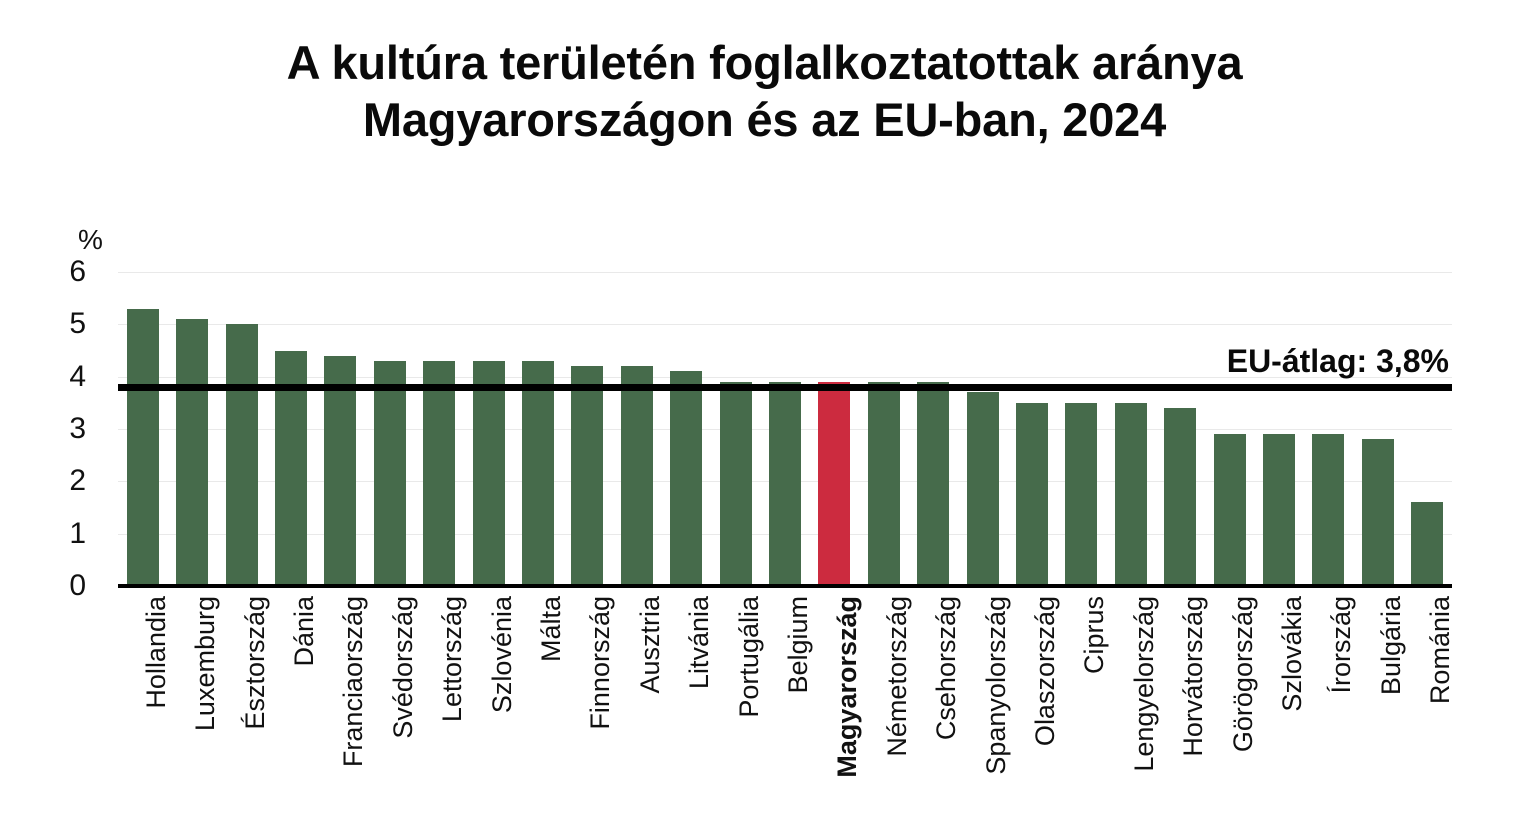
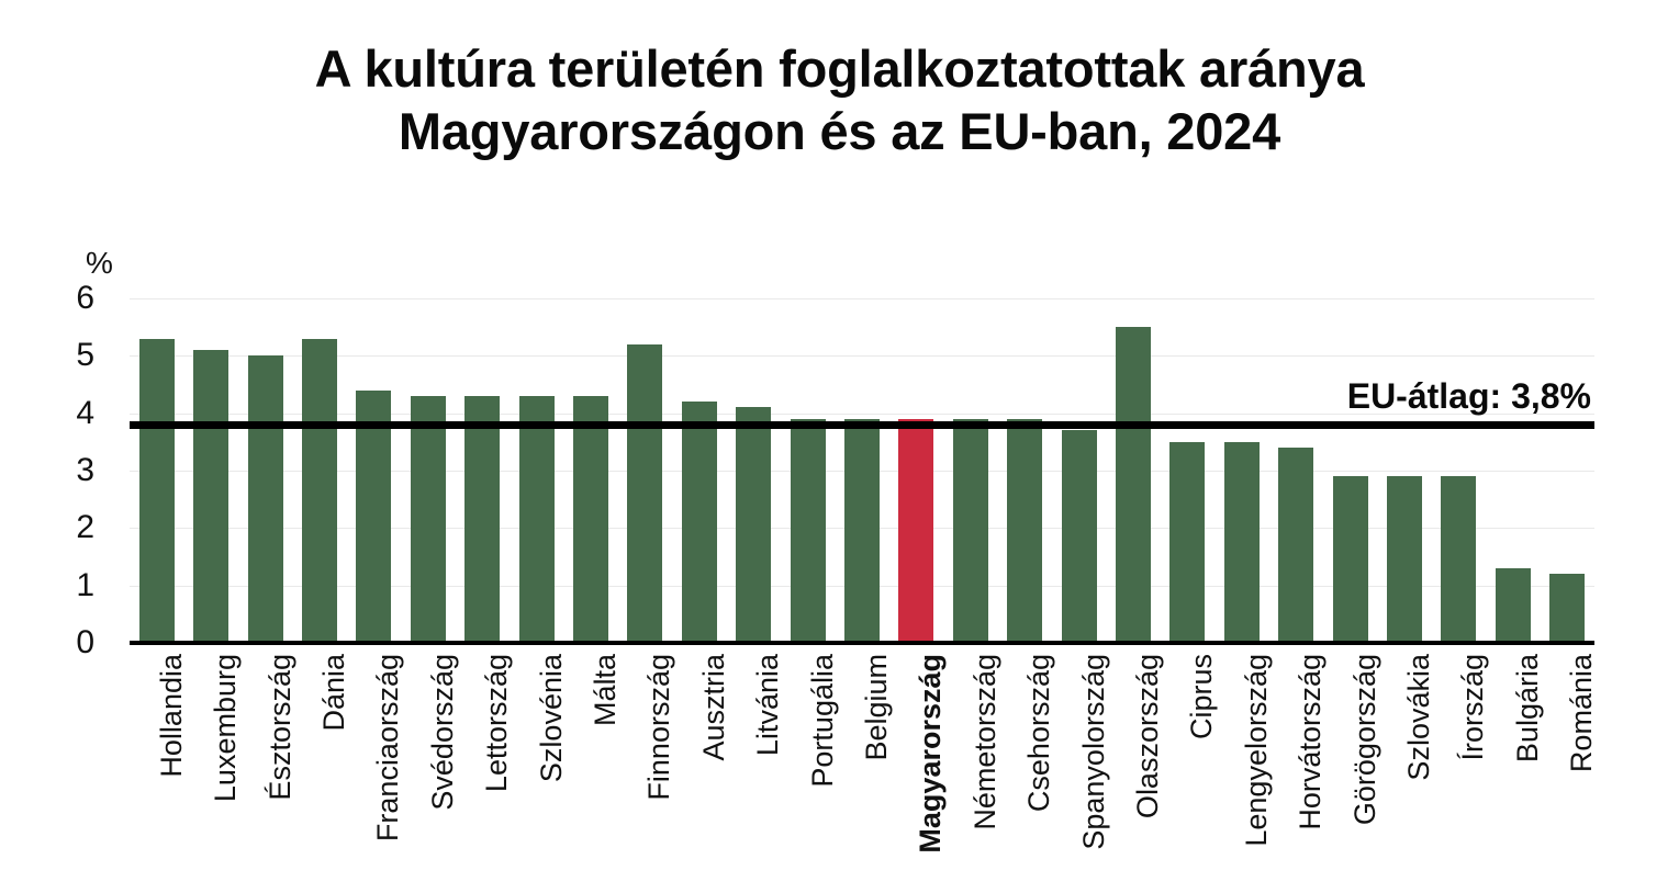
Dánia: 4.5 -> 5.3
Finnország: 4.2 -> 5.2
Olaszország: 3.5 -> 5.5
Bulgária: 2.8 -> 1.3
Románia: 1.6 -> 1.2
